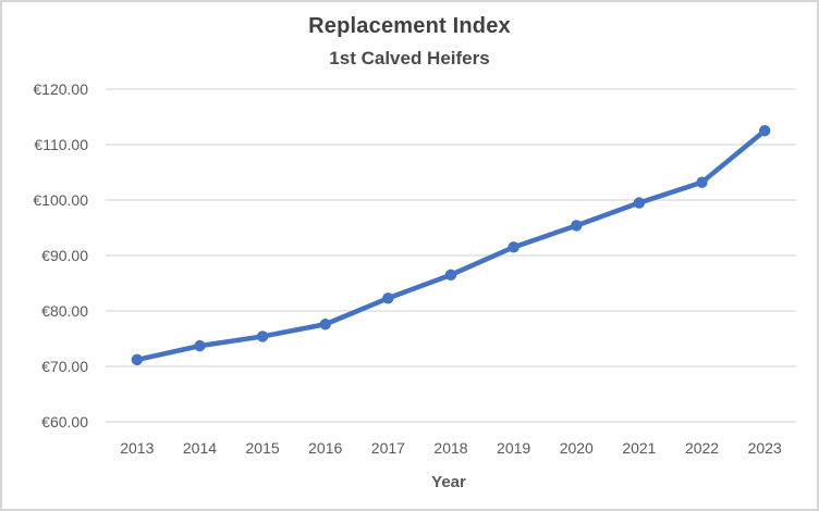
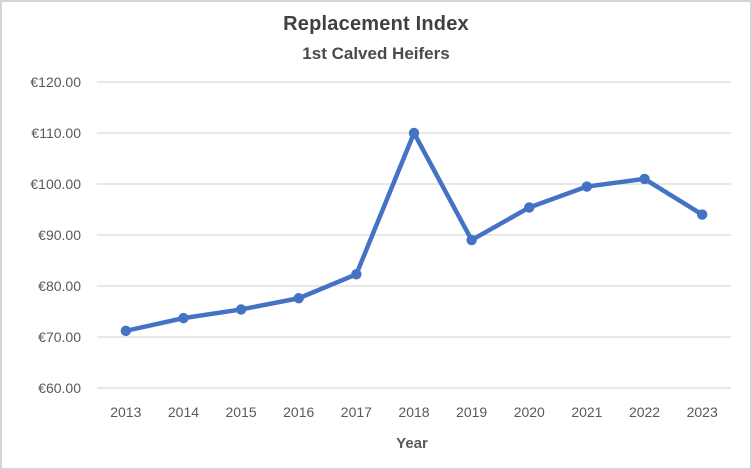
2018: €86 -> €110
2019: €92 -> €89
2022: €103 -> €101
2023: €112 -> €94
